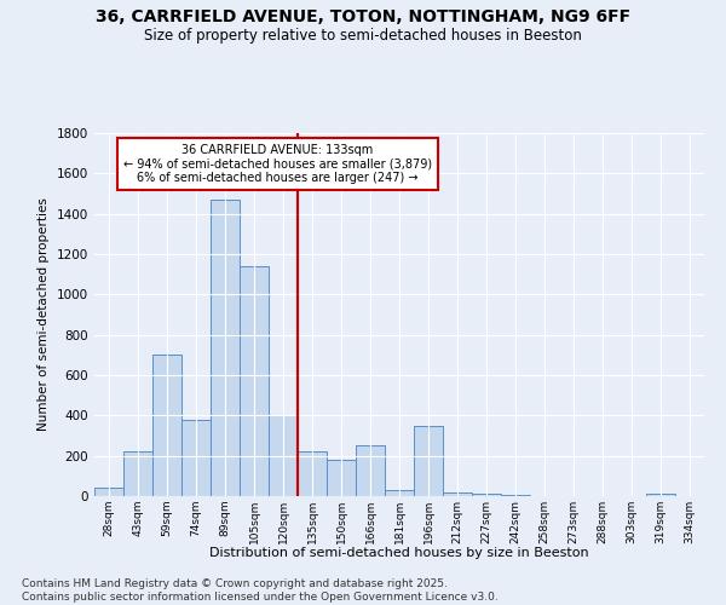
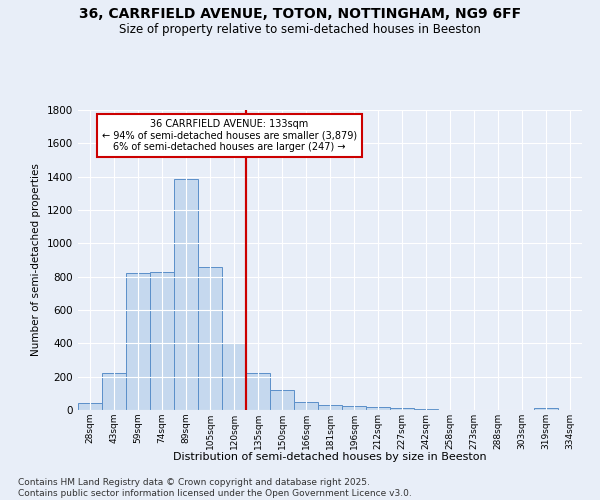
59sqm: 700 -> 820
74sqm: 380 -> 830
89sqm: 1470 -> 1380
105sqm: 1140 -> 860
150sqm: 180 -> 120
166sqm: 250 -> 50
196sqm: 350 -> 20
